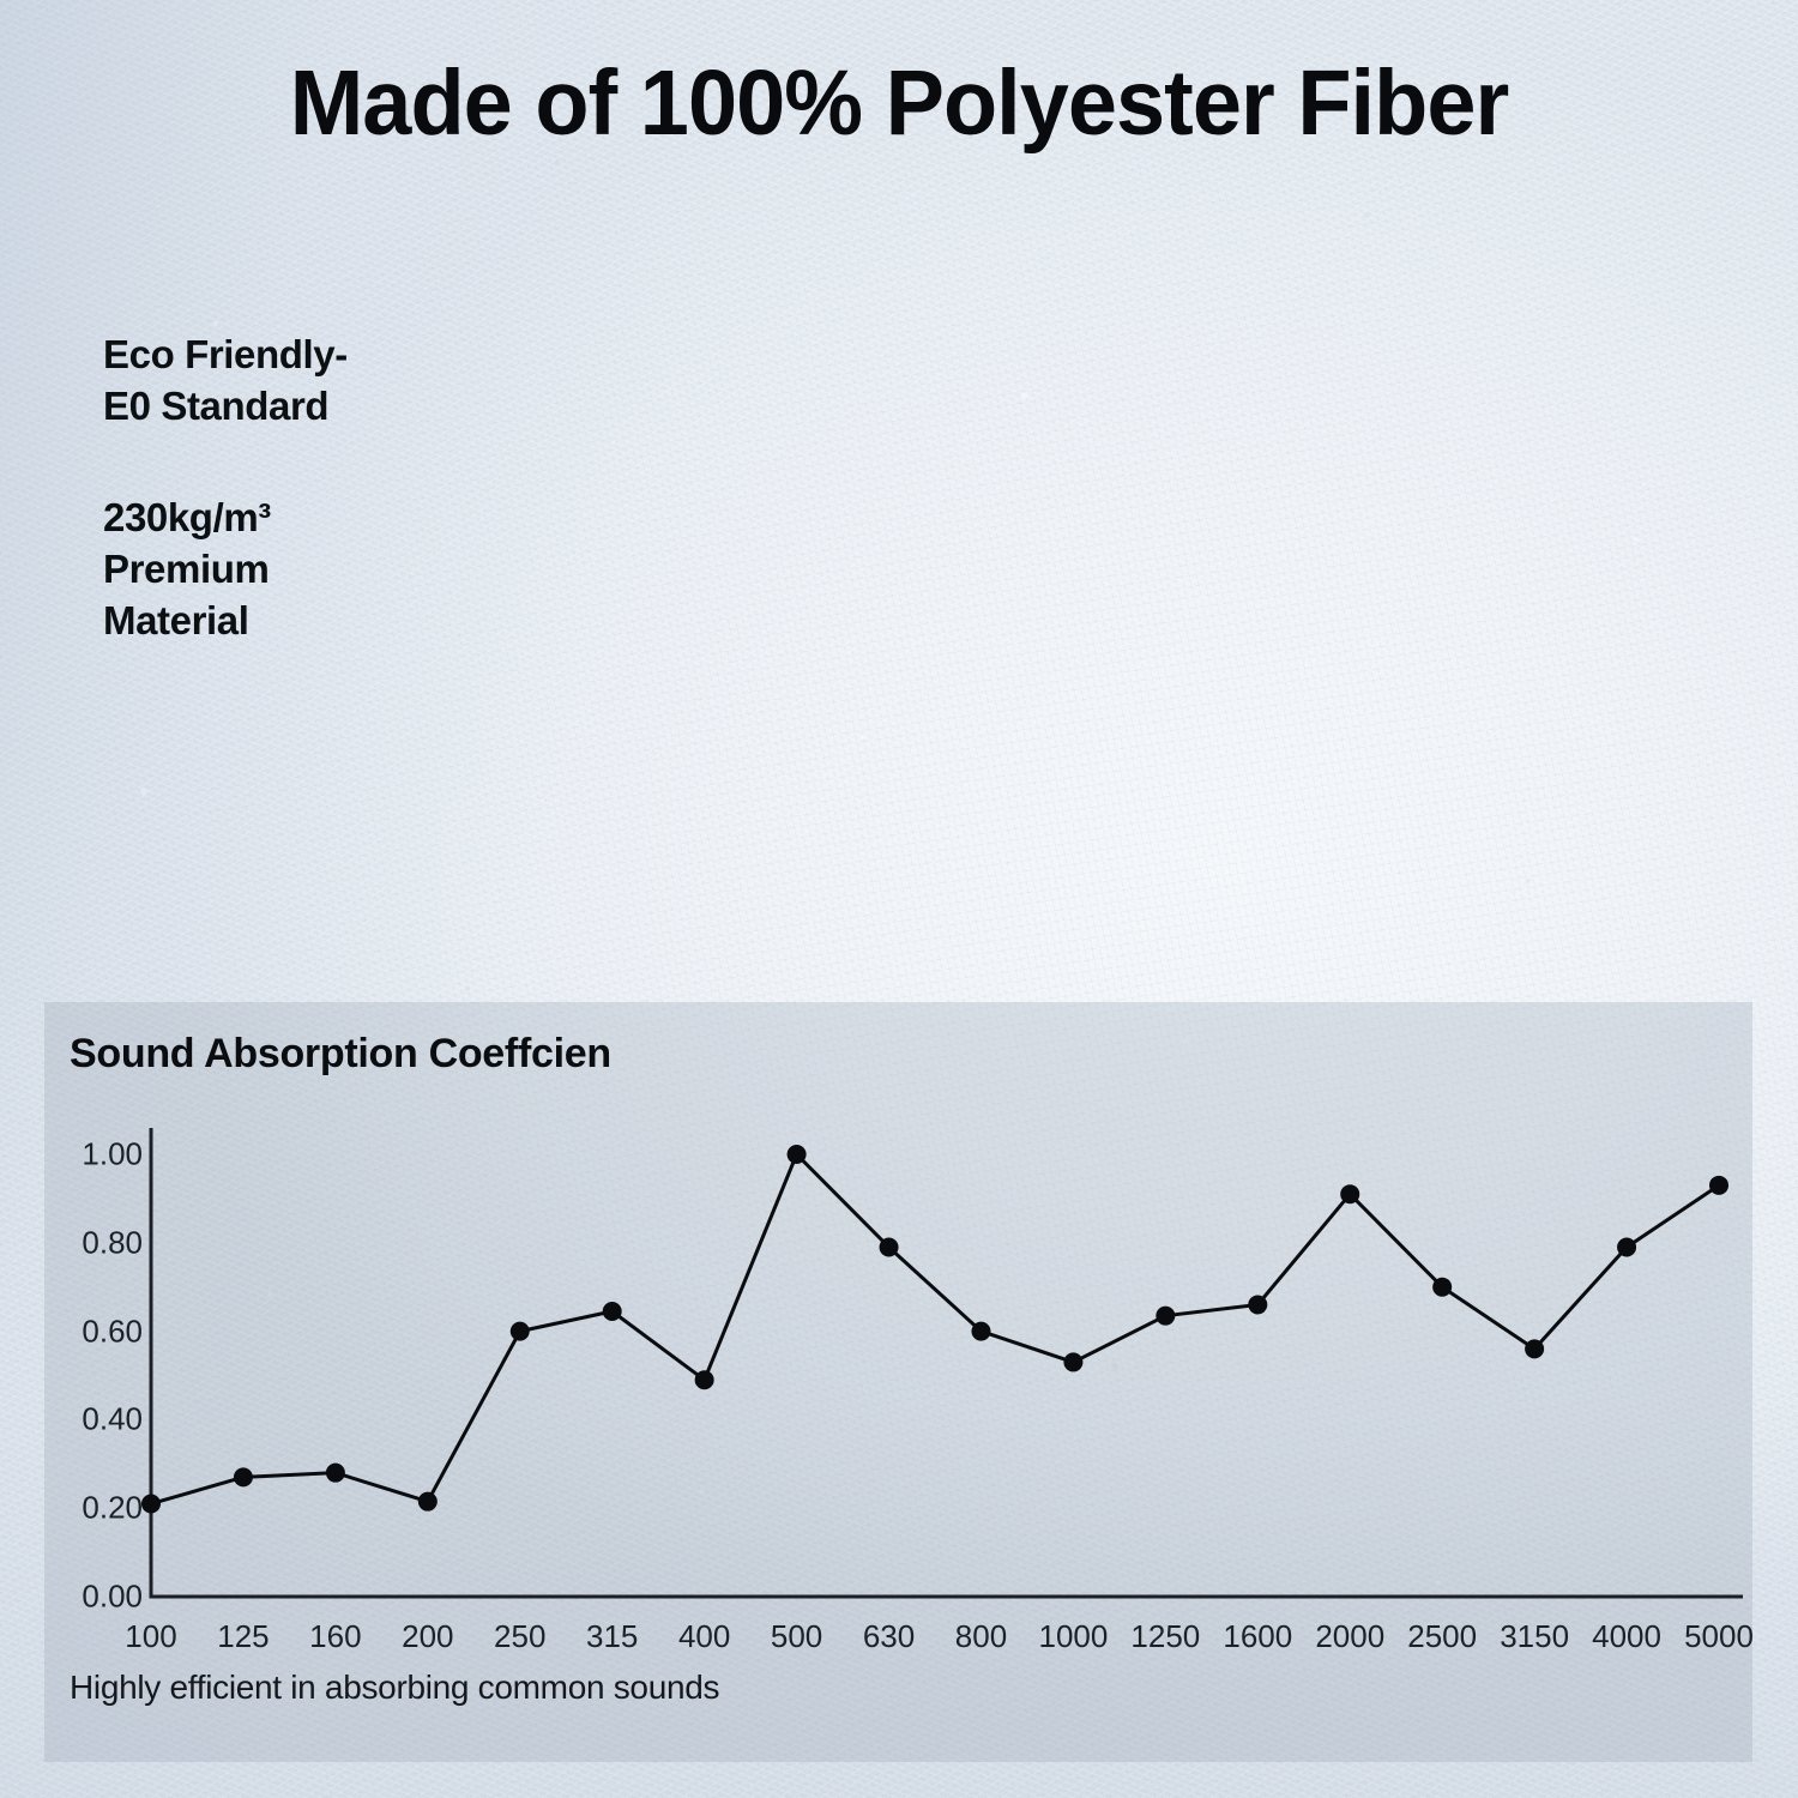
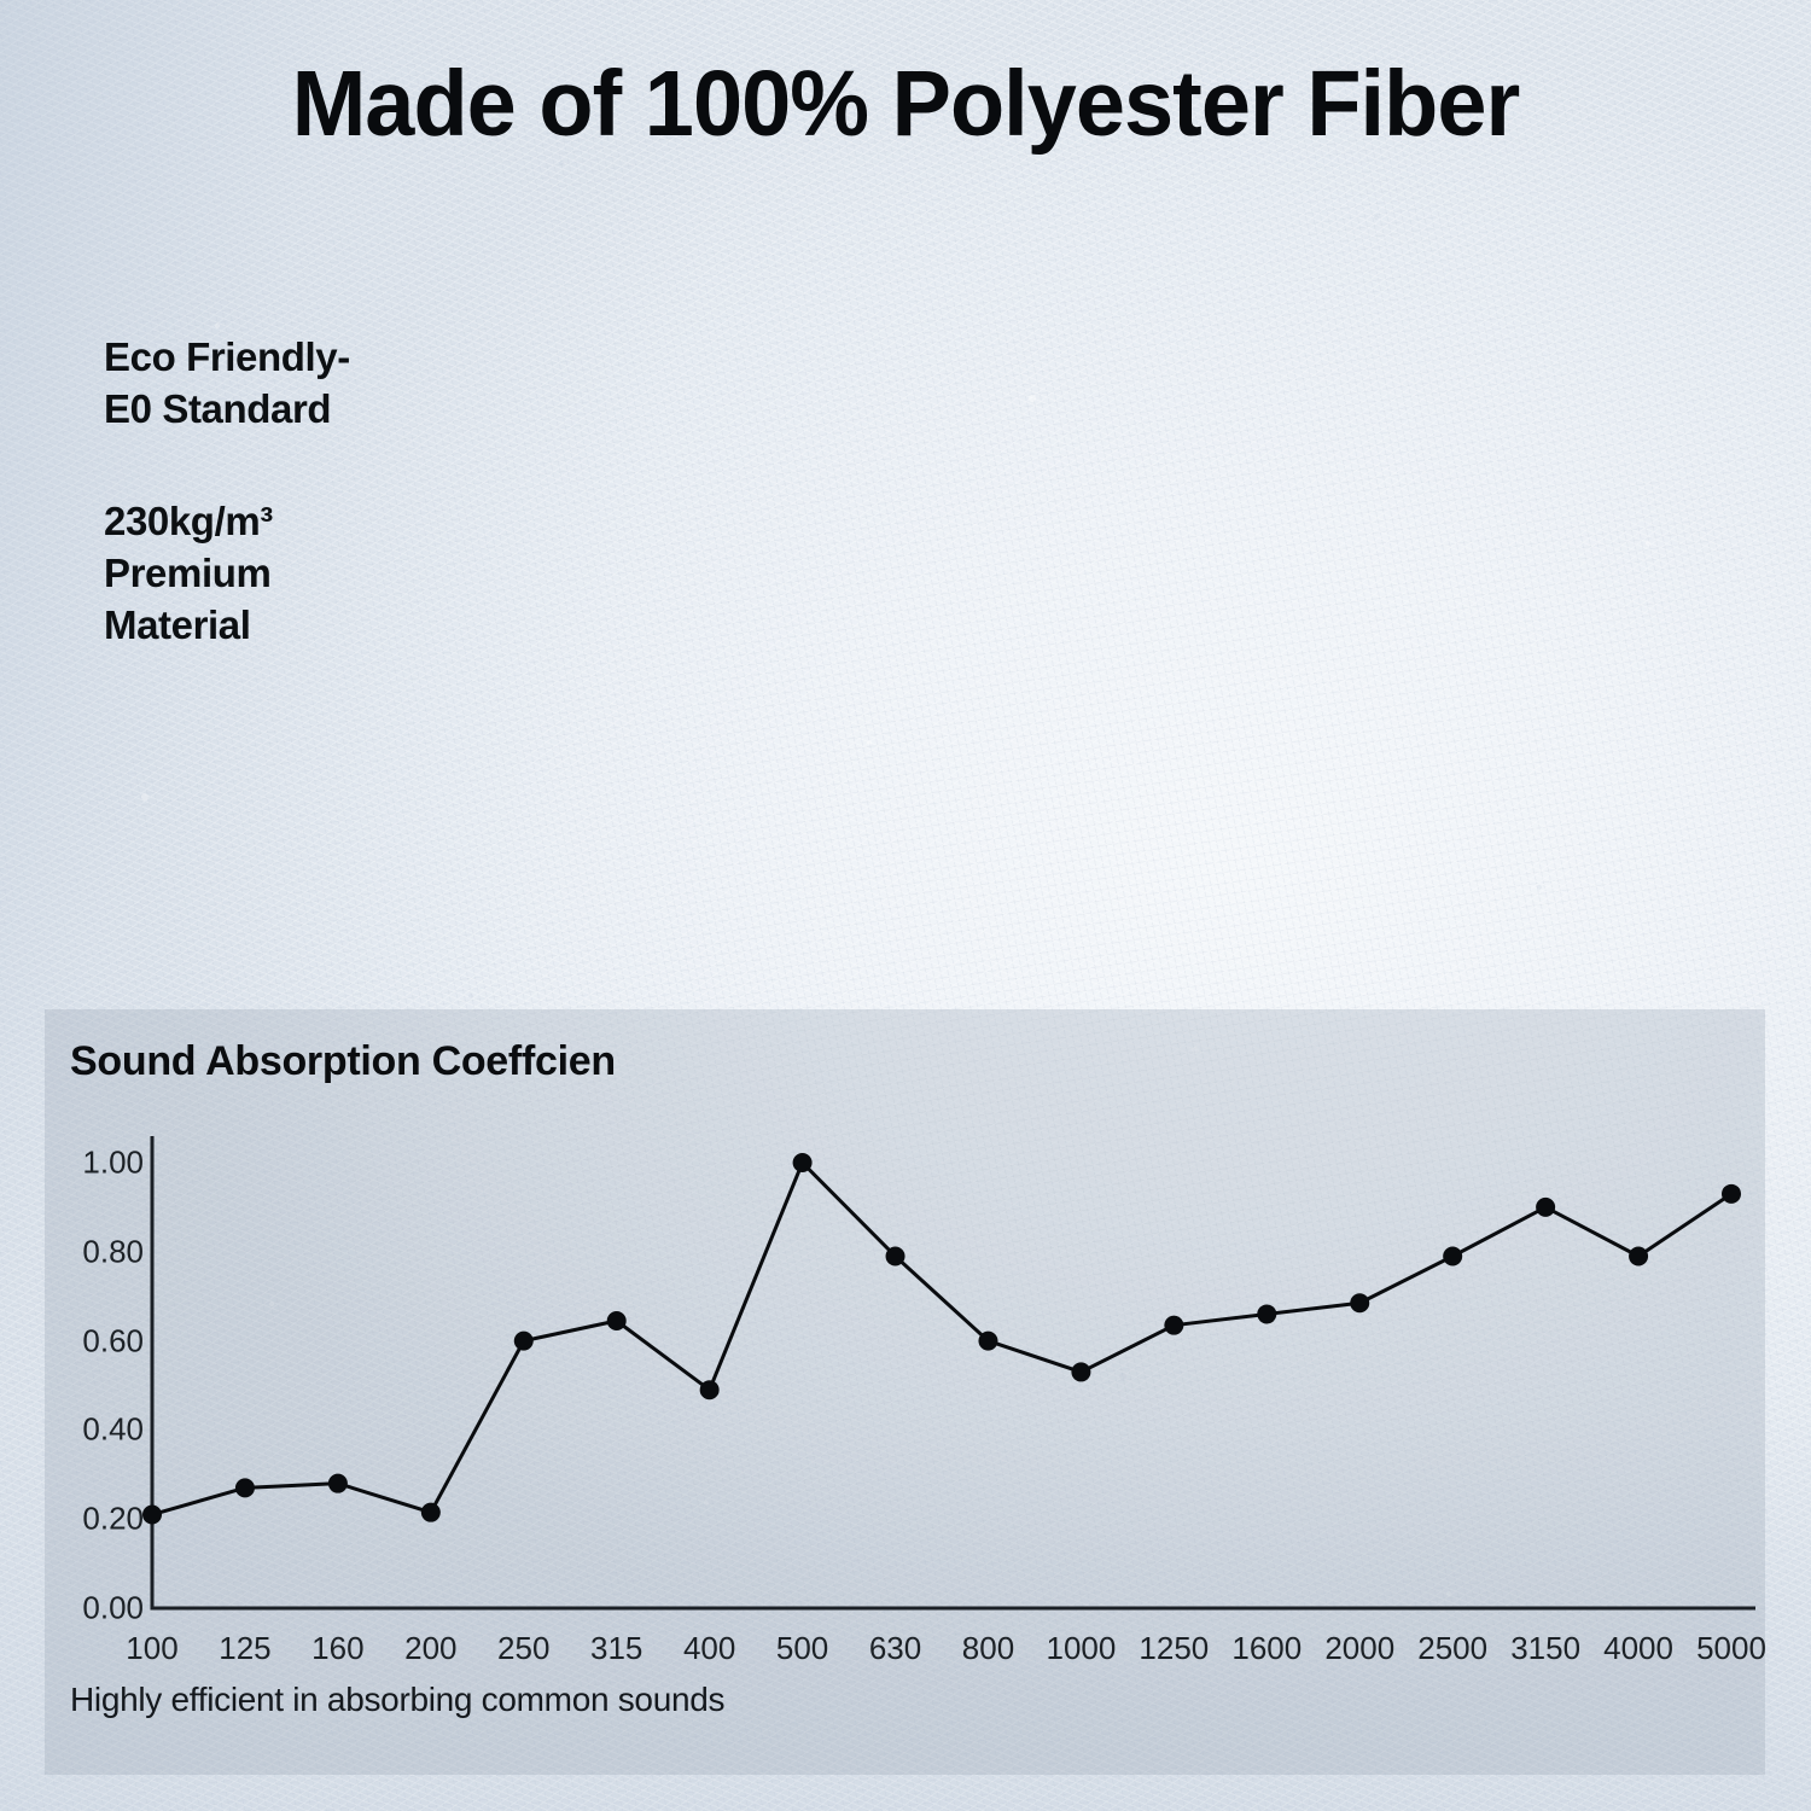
2000: 0.91 -> 0.69
2500: 0.70 -> 0.79
3150: 0.56 -> 0.90
